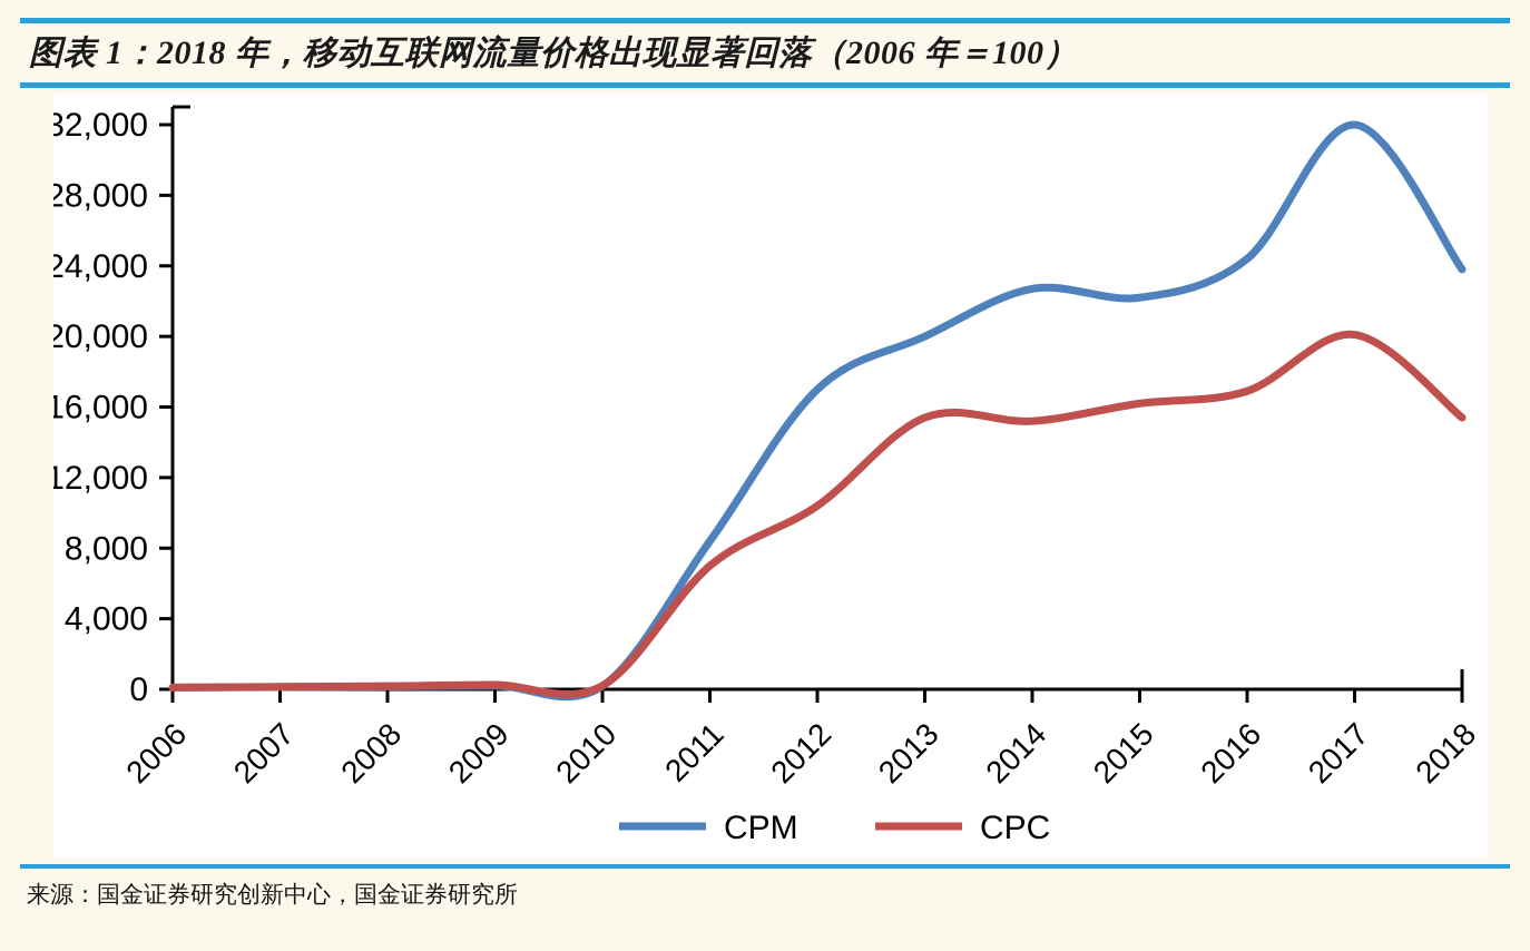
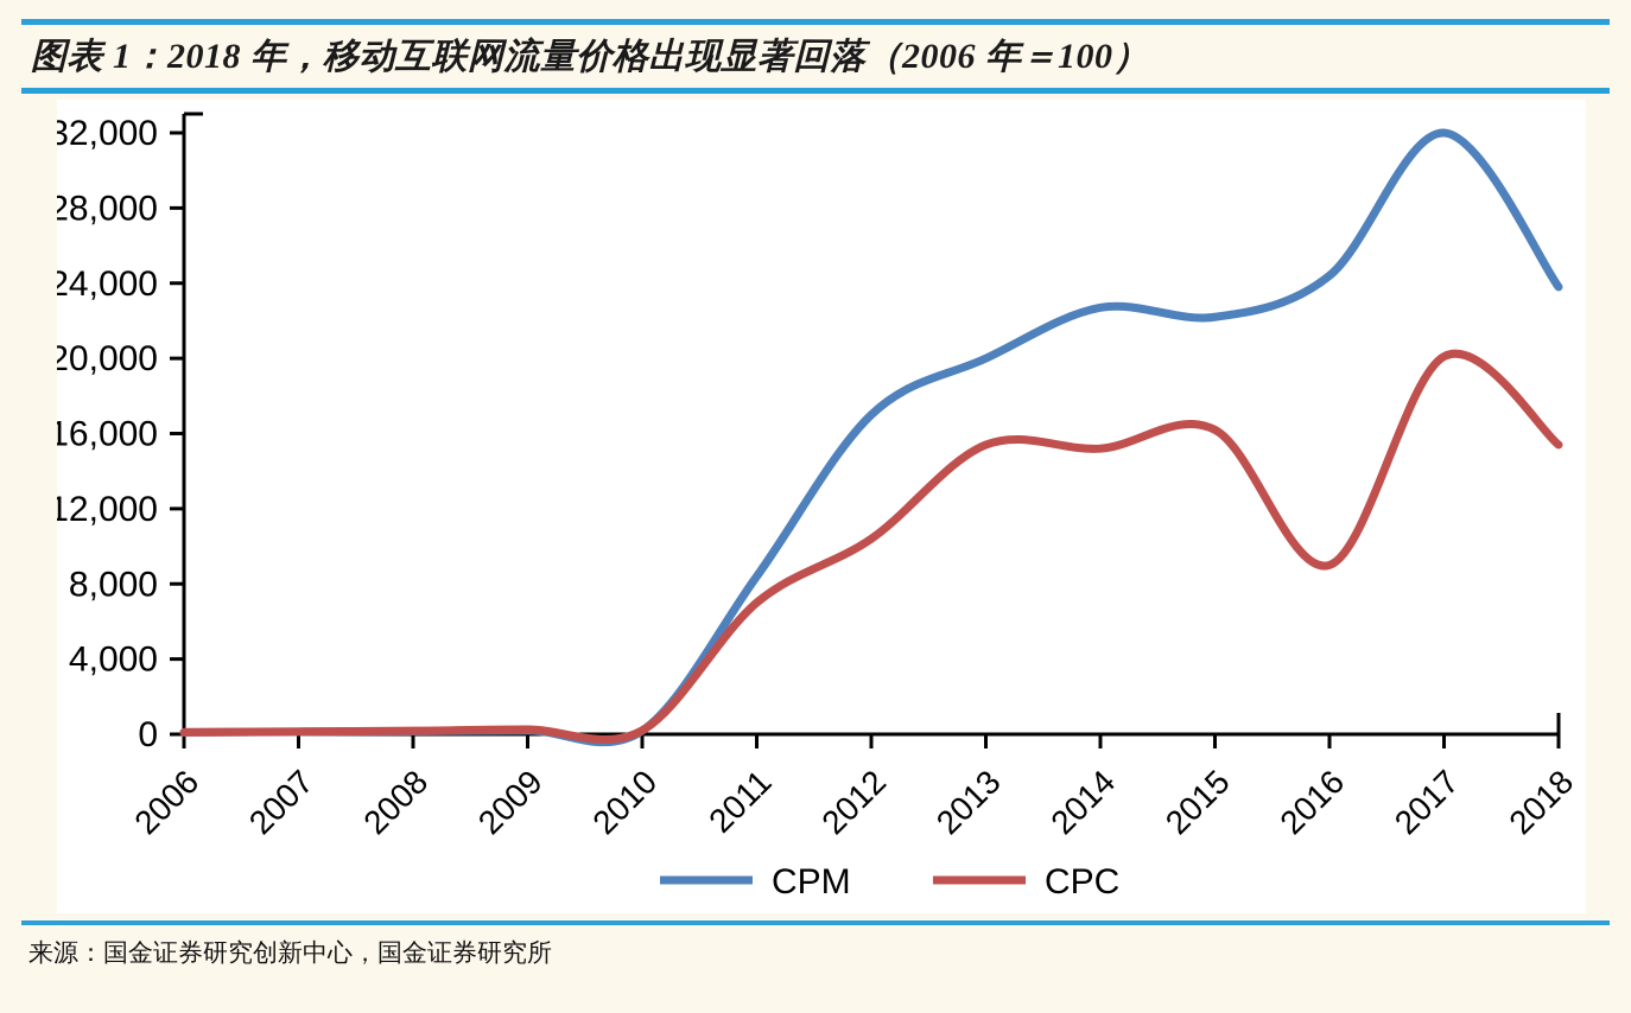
CPC/2016: 16900 -> 9000
